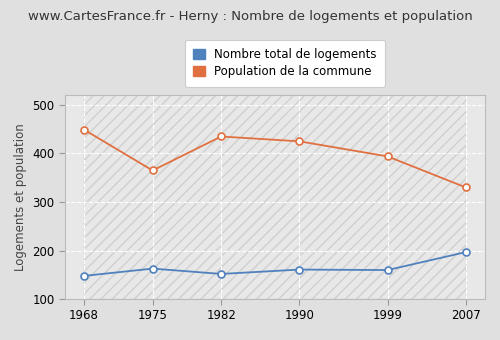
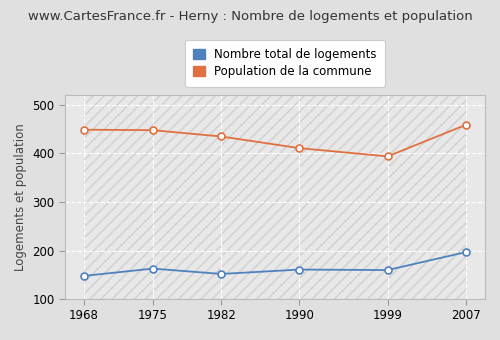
Population de la commune/1975: 365 -> 448
Population de la commune/1990: 425 -> 411
Population de la commune/2007: 330 -> 459
